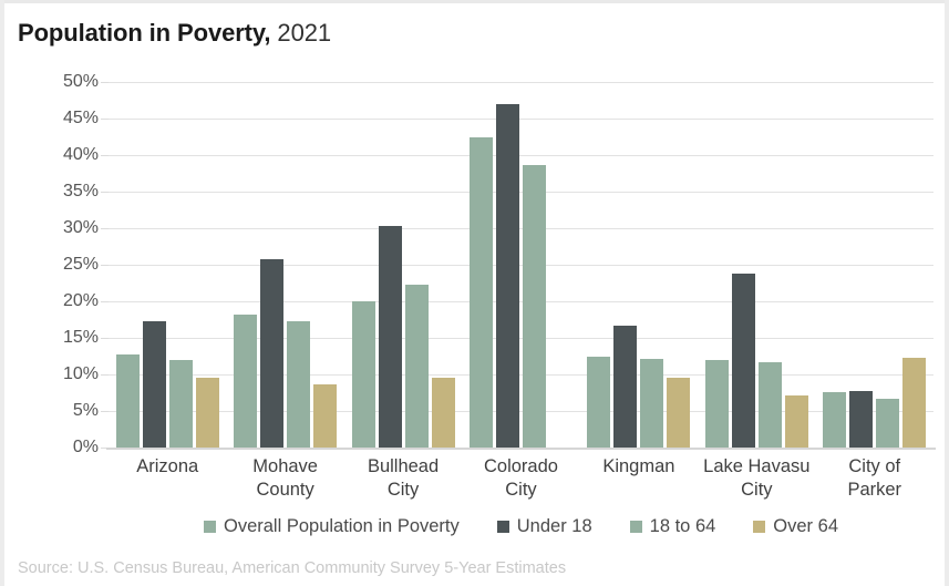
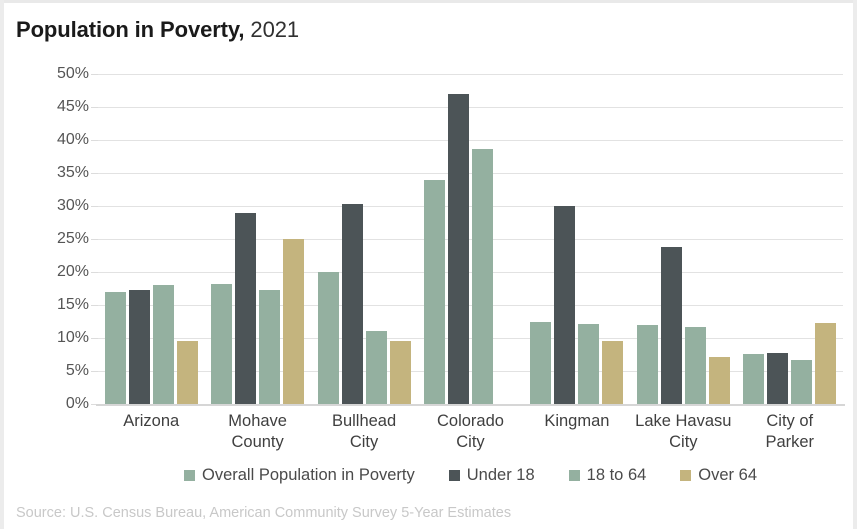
Overall Population in Poverty/Arizona: 13% -> 17%
18 to 64/Arizona: 12% -> 18%
Under 18/Mohave County: 26% -> 29%
Over 64/Mohave County: 9% -> 25%
18 to 64/Bullhead City: 22% -> 11%
Overall Population in Poverty/Colorado City: 42% -> 34%
Under 18/Kingman: 17% -> 30%
